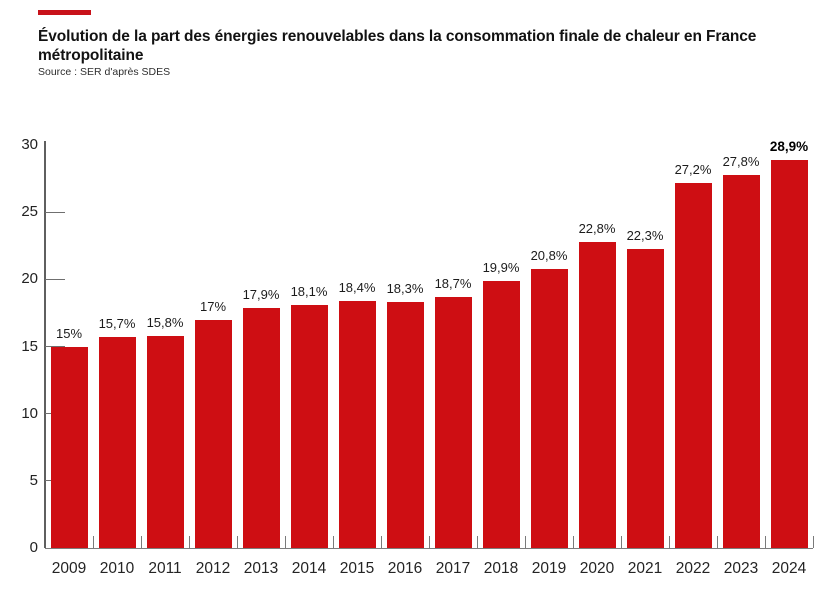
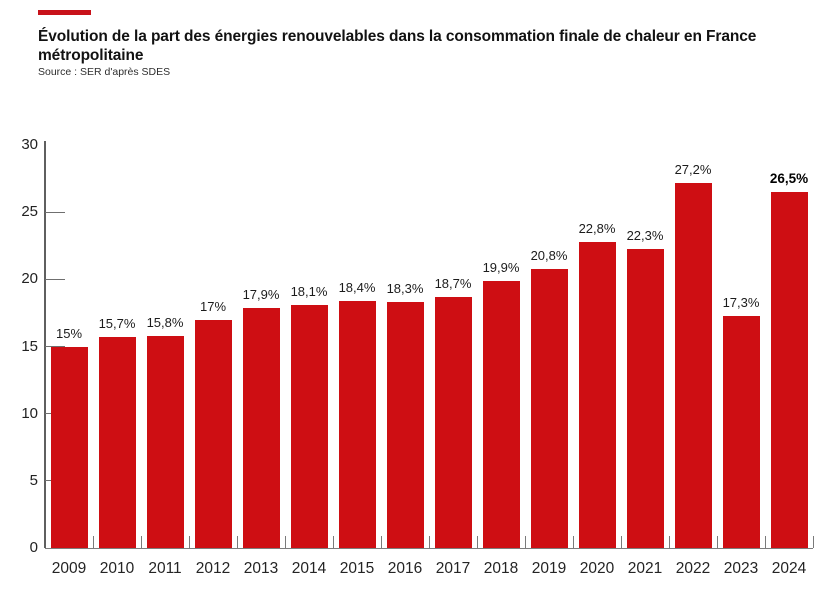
2023: 27,8% -> 17,3%
2024: 28,9% -> 26,5%
